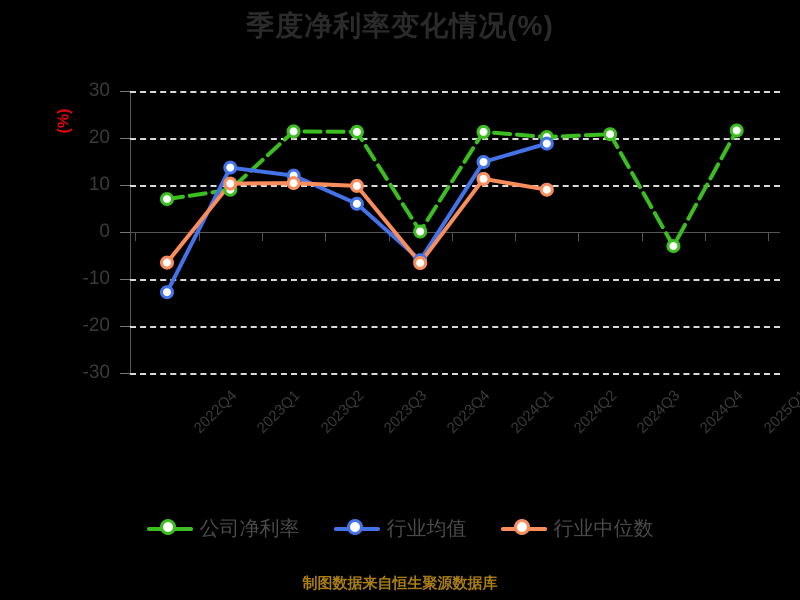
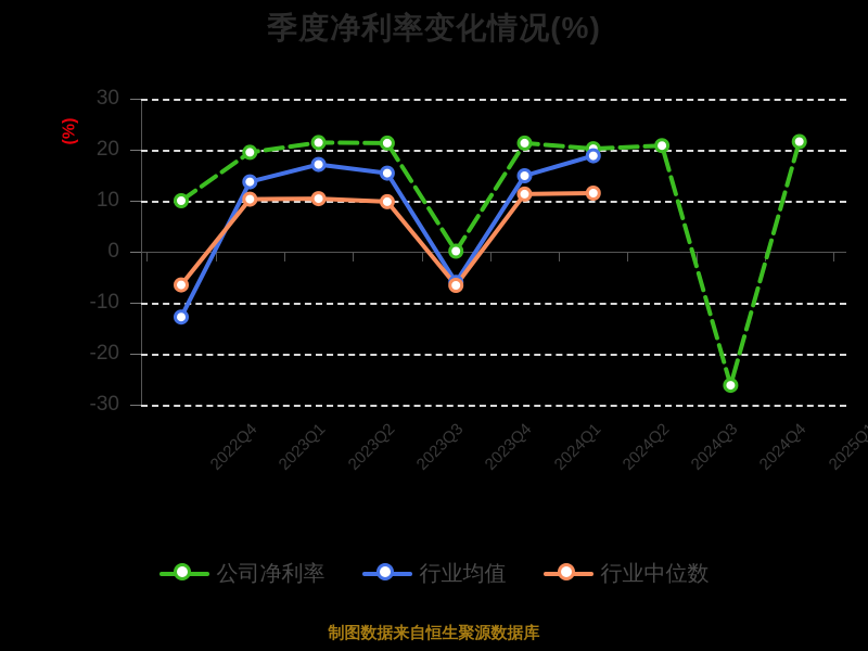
公司净利率/2022Q4: 7 -> 10
公司净利率/2023Q1: 9 -> 20
行业均值/2023Q2: 12 -> 17
行业均值/2023Q3: 6 -> 15
行业中位数/2024Q2: 9 -> 12
公司净利率/2024Q4: -3 -> -26
